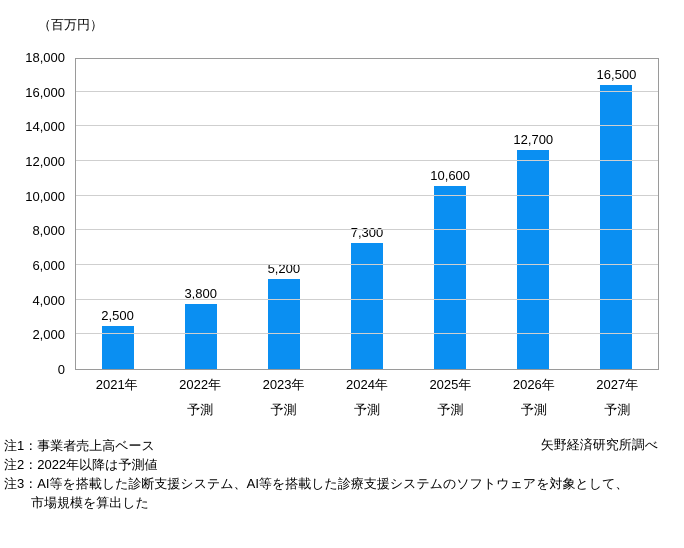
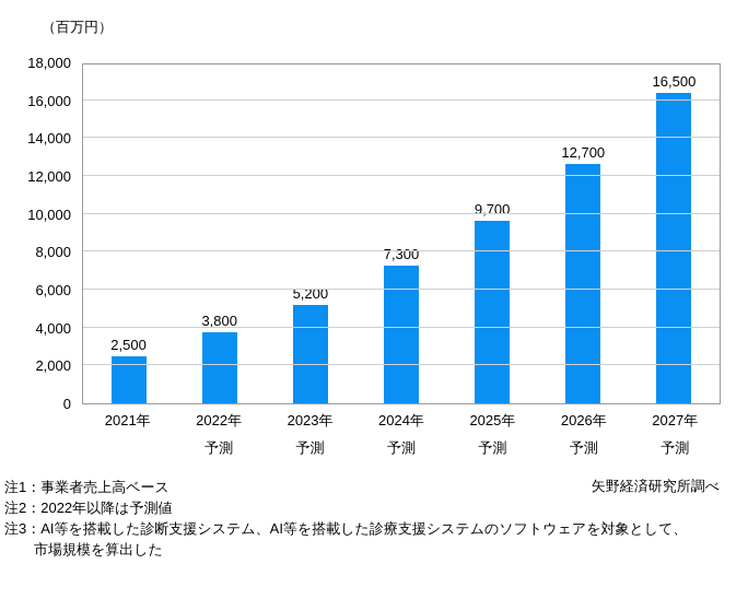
2025年: 10,600 -> 9,700
